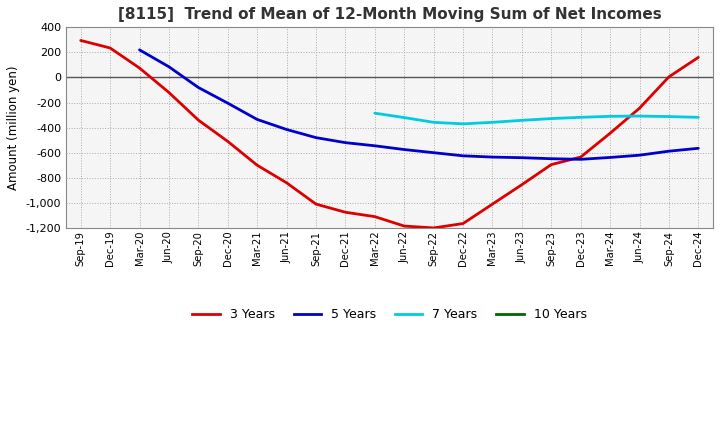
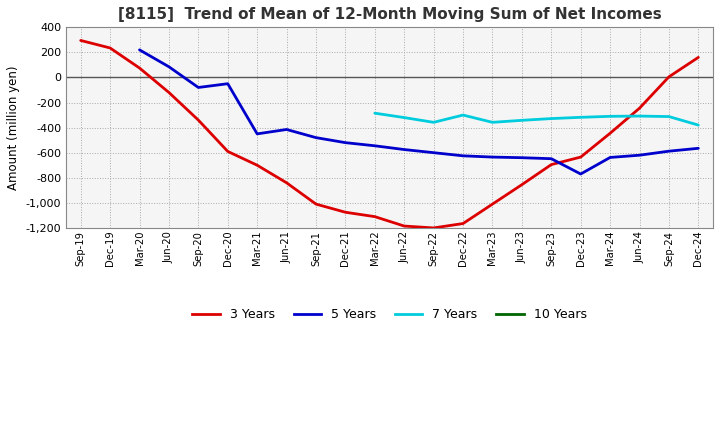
3 Years/Dec-20: -510 -> -590
5 Years/Dec-20: -200 -> -50
5 Years/Mar-21: -340 -> -450
7 Years/Dec-22: -370 -> -300
5 Years/Dec-23: -650 -> -770
7 Years/Dec-24: -320 -> -380
